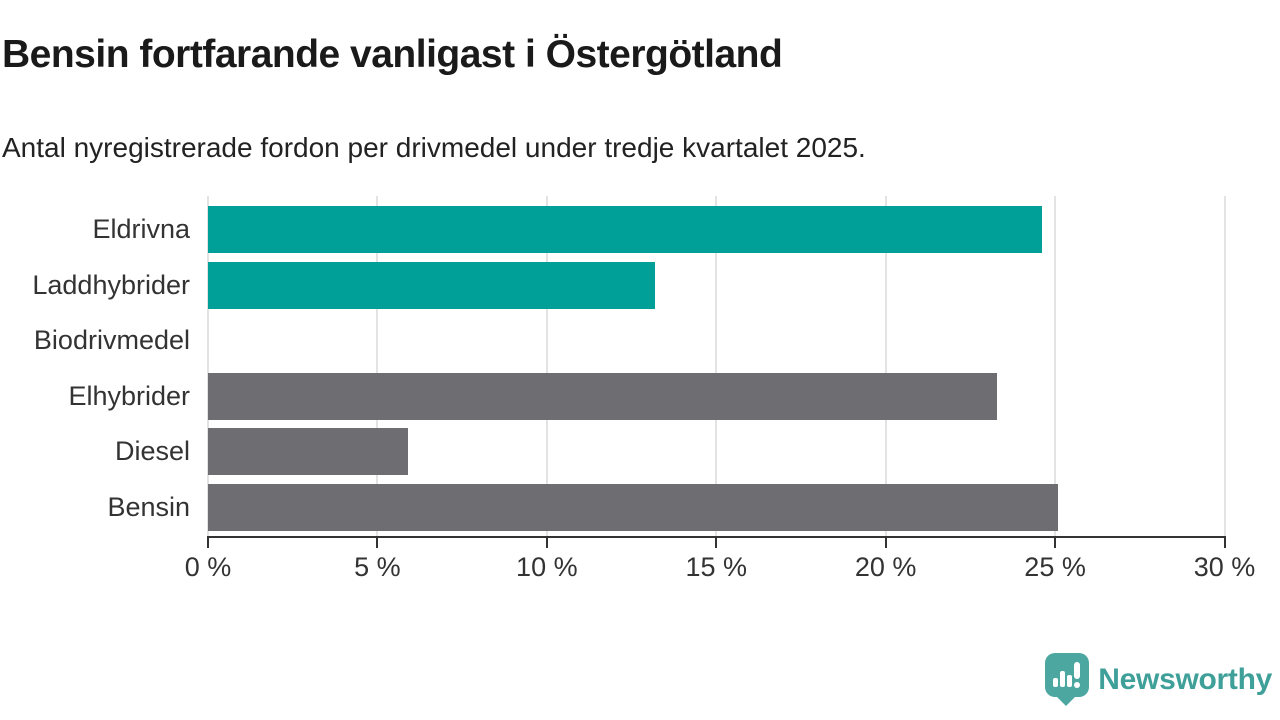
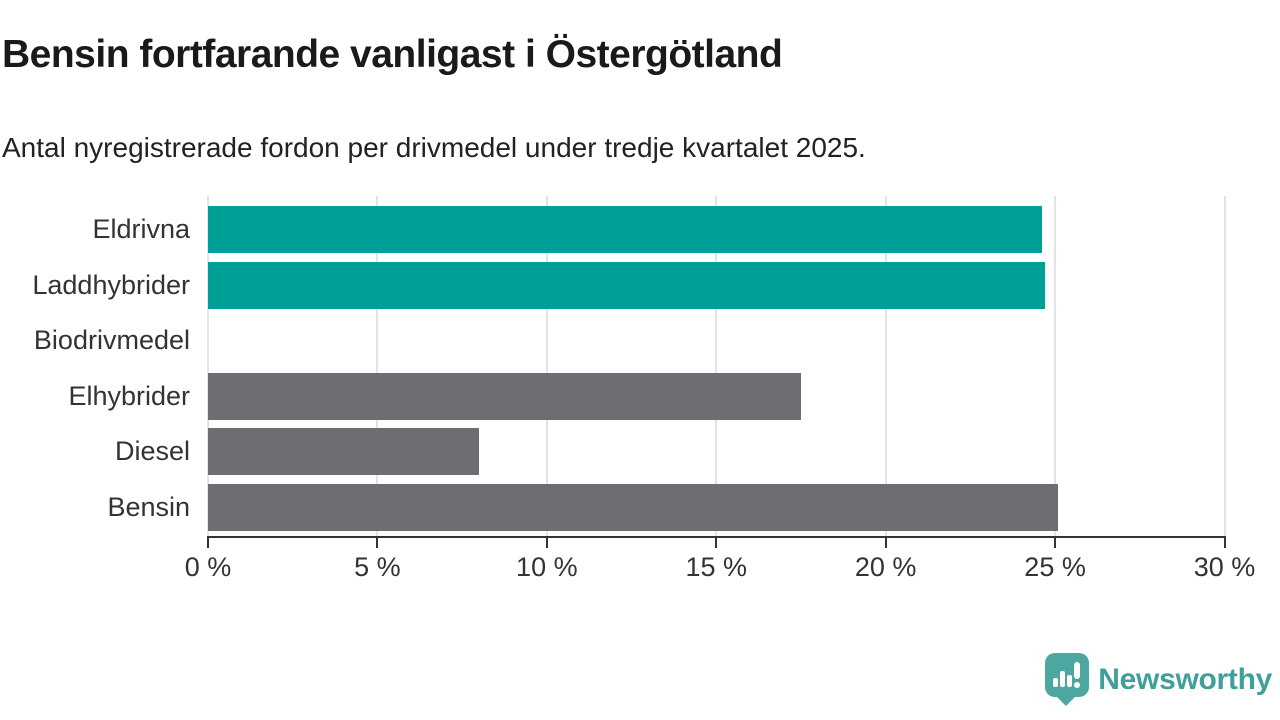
Laddhybrider: 13.2% -> 24.7%
Elhybrider: 23.3% -> 17.5%
Diesel: 5.9% -> 8.0%
